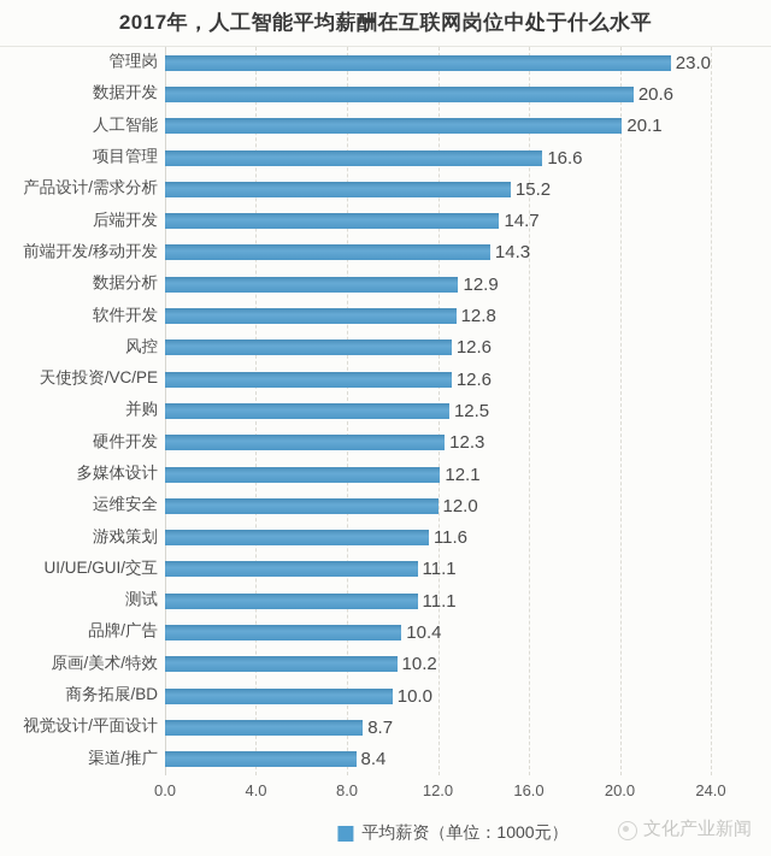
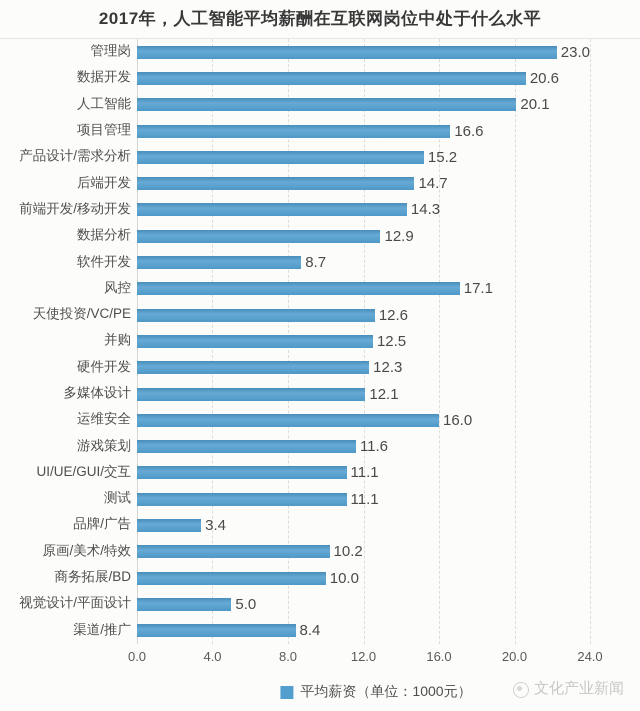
软件开发: 12.8 -> 8.7
风控: 12.6 -> 17.1
运维安全: 12.0 -> 16.0
品牌/广告: 10.4 -> 3.4
视觉设计/平面设计: 8.7 -> 5.0
